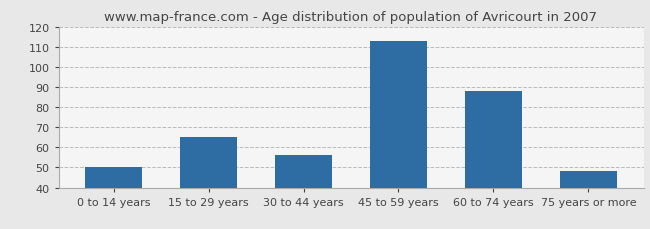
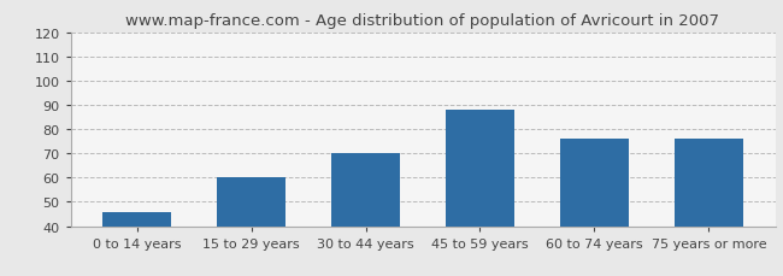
0 to 14 years: 50 -> 46
15 to 29 years: 65 -> 60
30 to 44 years: 56 -> 70
45 to 59 years: 113 -> 88
60 to 74 years: 88 -> 76
75 years or more: 48 -> 76
